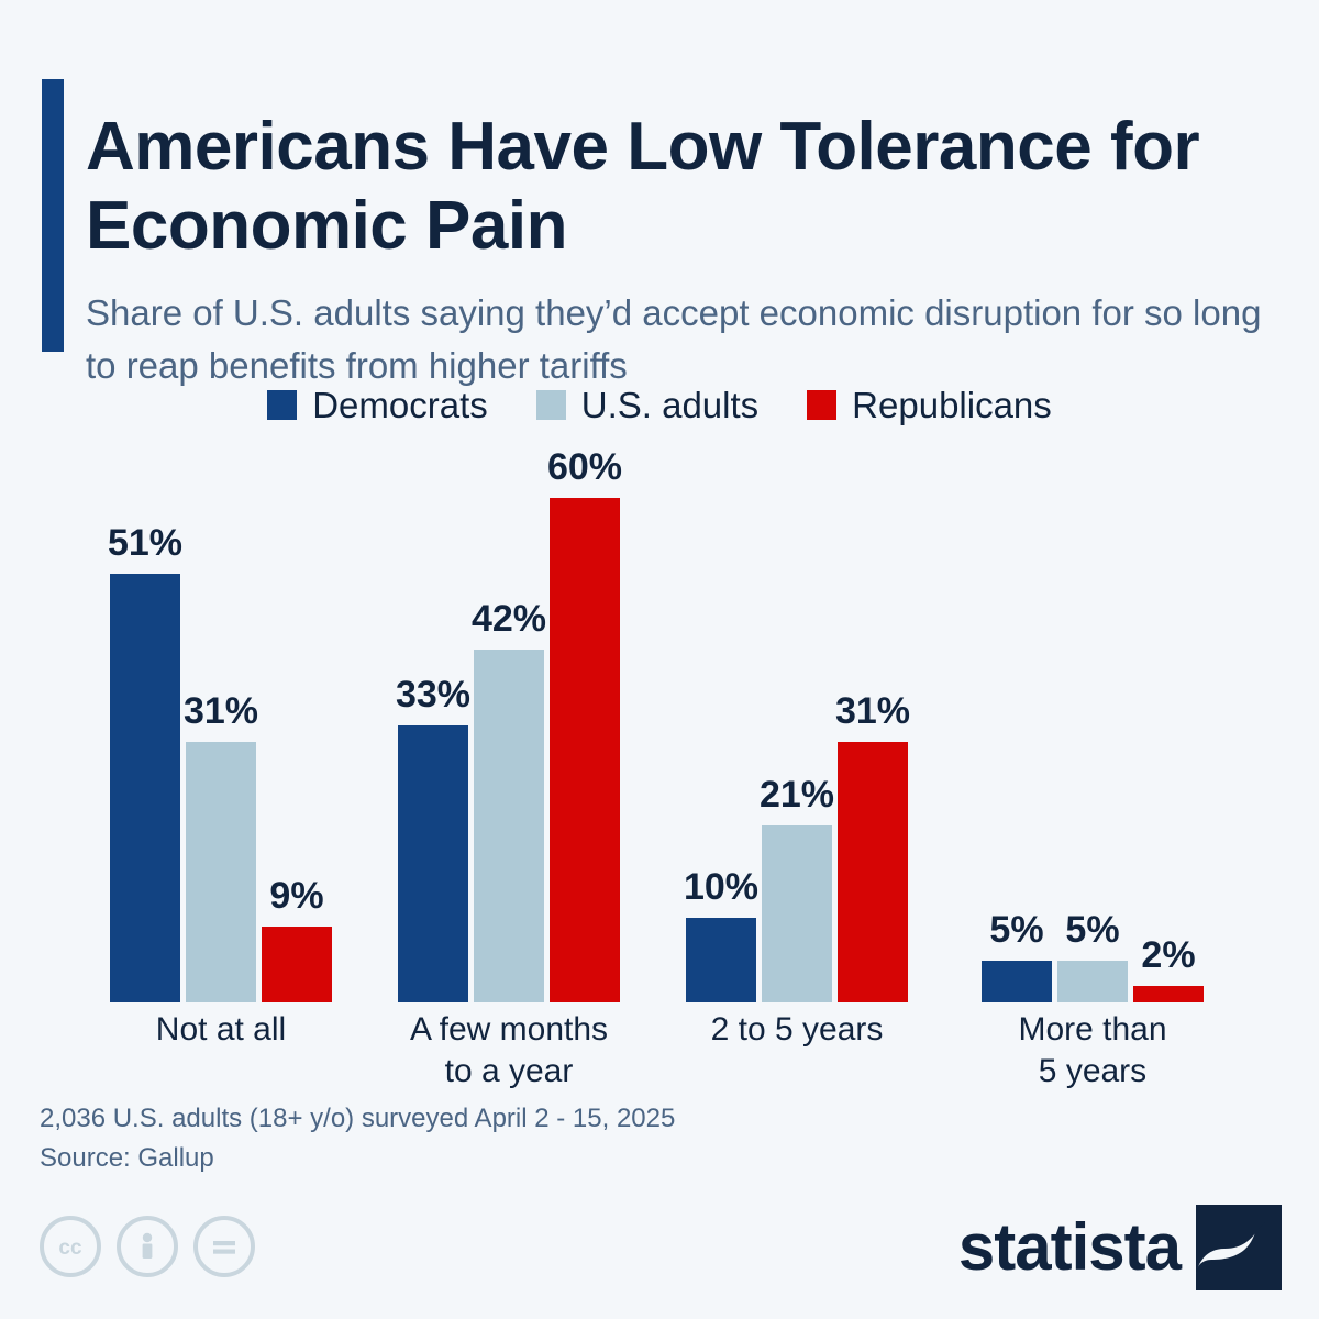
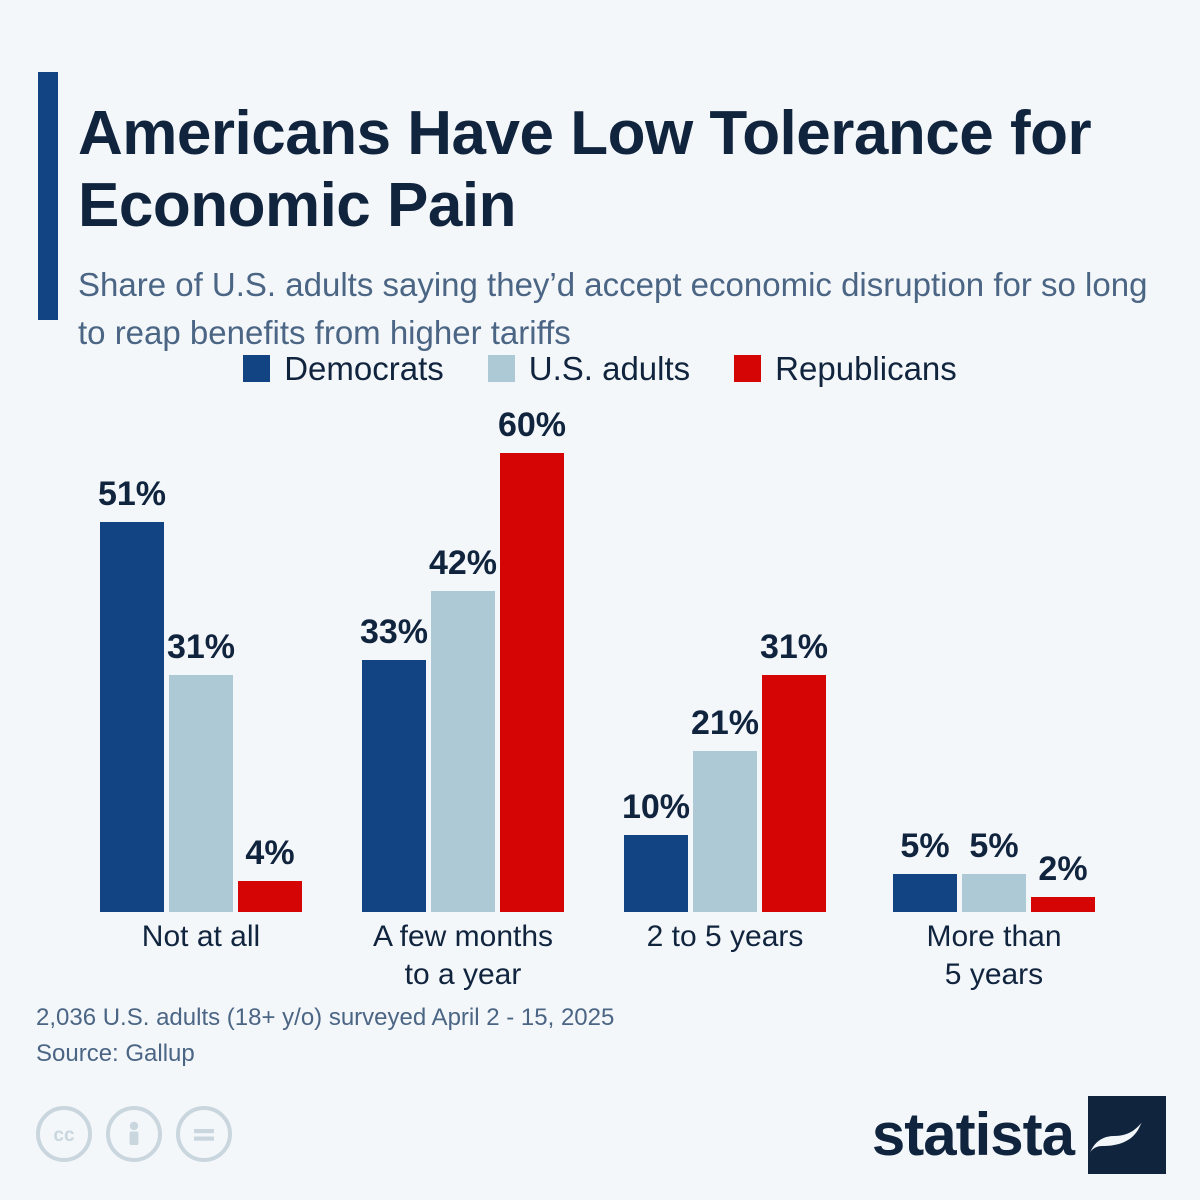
Republicans/Not at all: 9% -> 4%
